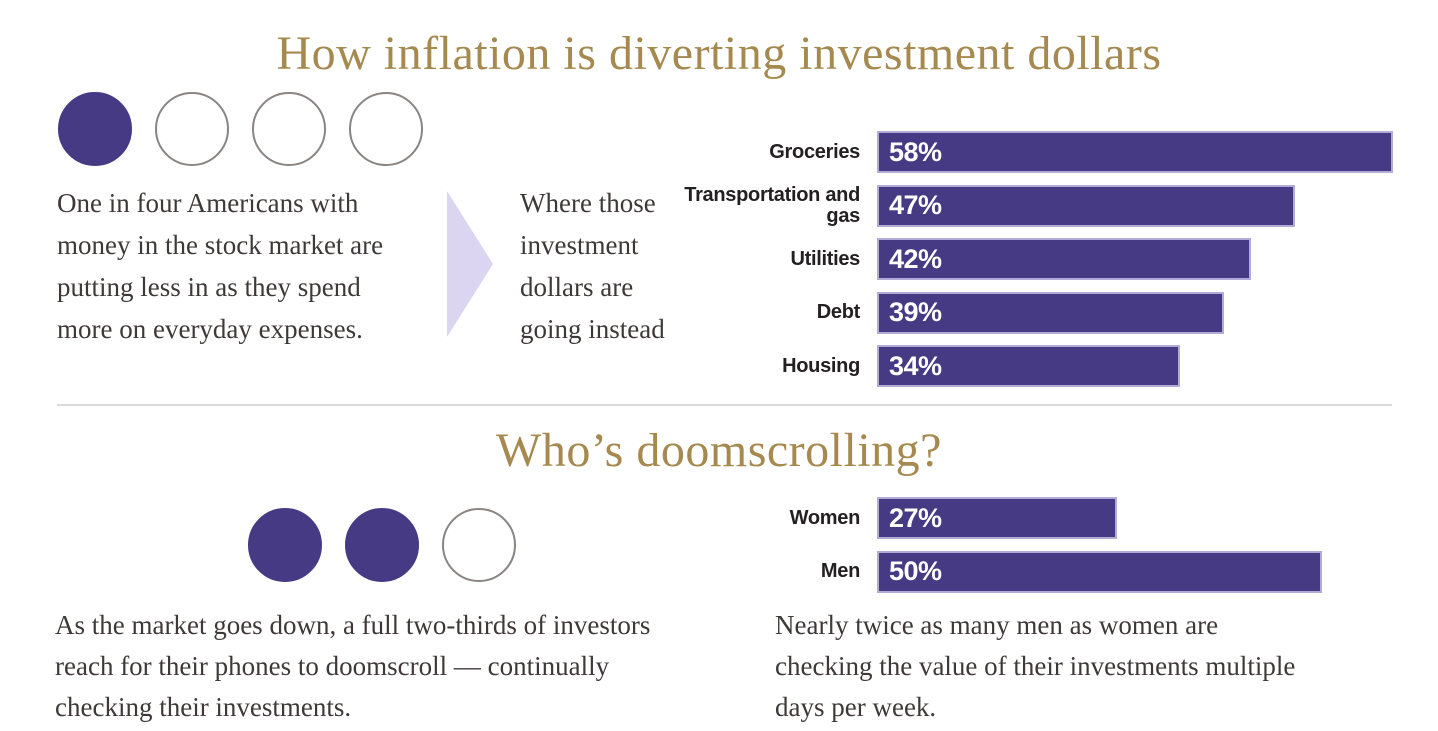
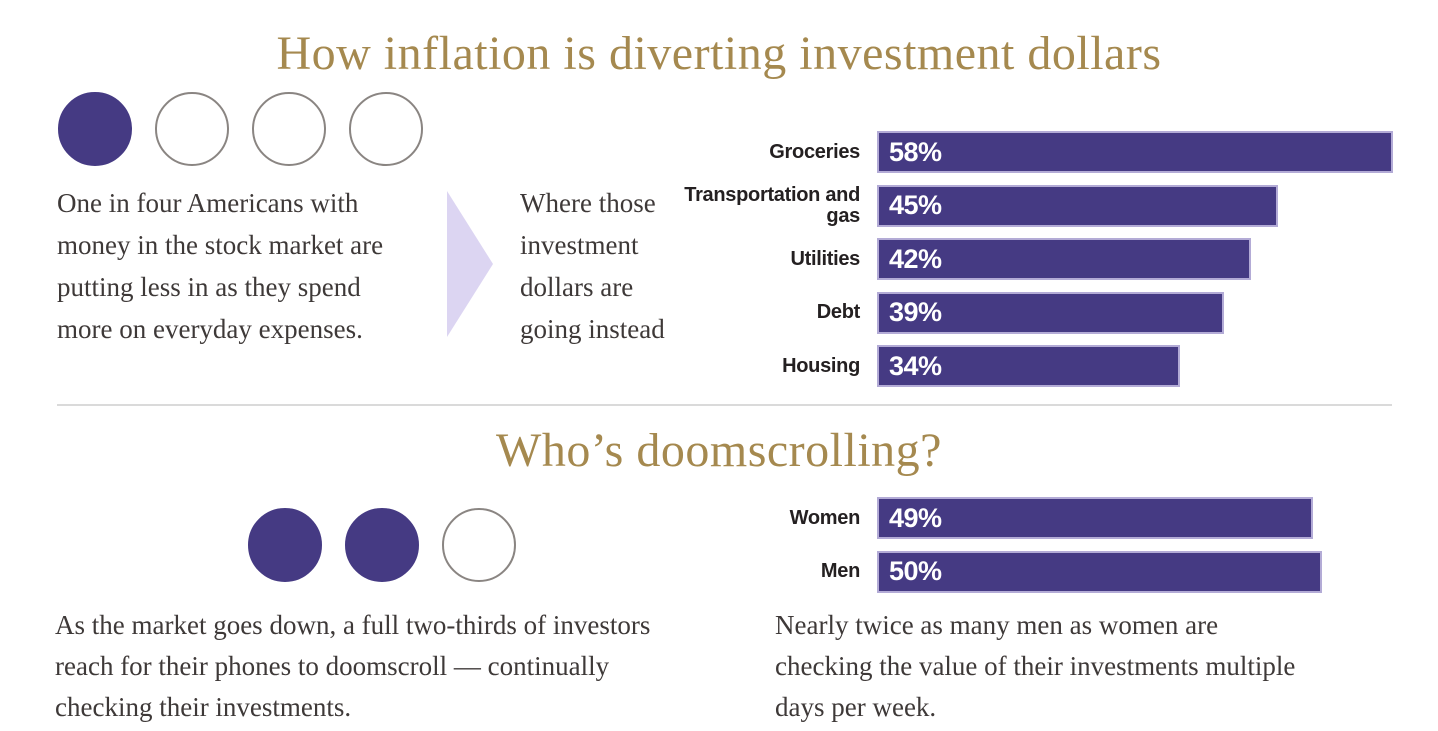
Where those investment dollars are going instead/Transportation and gas: 47% -> 45%
Who’s doomscrolling?/Women: 27% -> 49%
